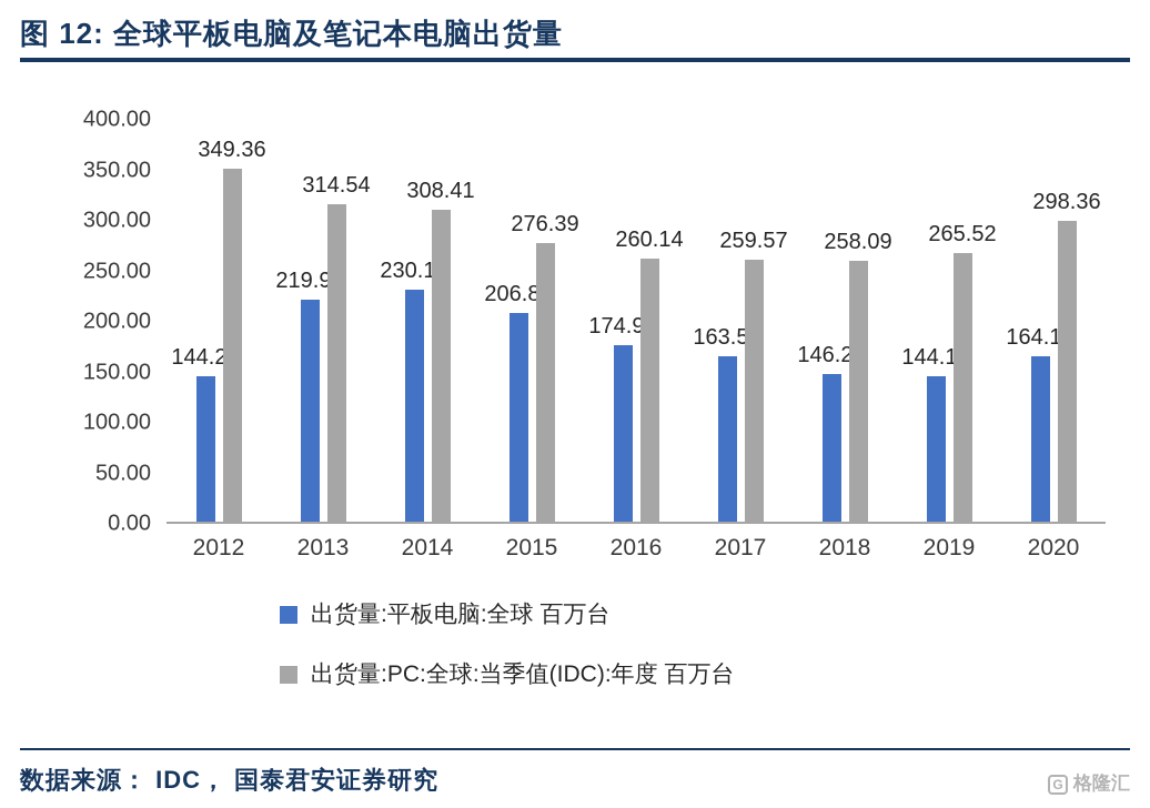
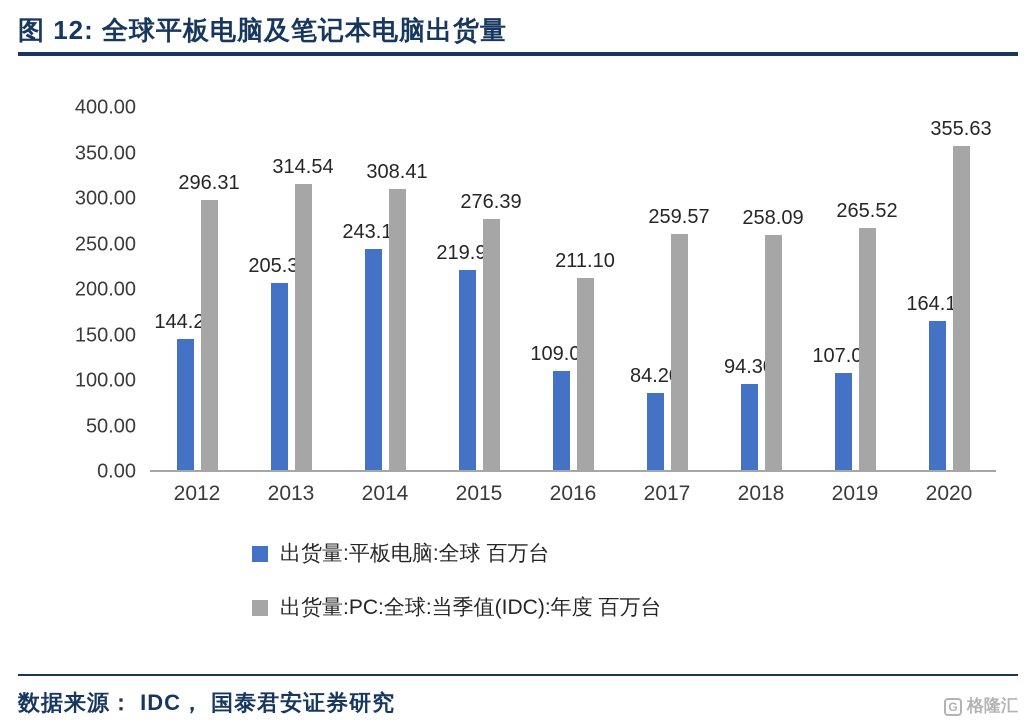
出货量:PC:全球:当季值(IDC):年度 百万台/2012: 349.36 -> 296.31
出货量:平板电脑:全球 百万台/2013: 219.90 -> 205.30
出货量:平板电脑:全球 百万台/2014: 230.10 -> 243.10
出货量:平板电脑:全球 百万台/2015: 206.80 -> 219.90
出货量:平板电脑:全球 百万台/2016: 174.90 -> 109.00
出货量:PC:全球:当季值(IDC):年度 百万台/2016: 260.14 -> 211.10
出货量:平板电脑:全球 百万台/2017: 163.50 -> 84.20
出货量:平板电脑:全球 百万台/2018: 146.20 -> 94.30
出货量:平板电脑:全球 百万台/2019: 144.10 -> 107.00
出货量:PC:全球:当季值(IDC):年度 百万台/2020: 298.36 -> 355.63
